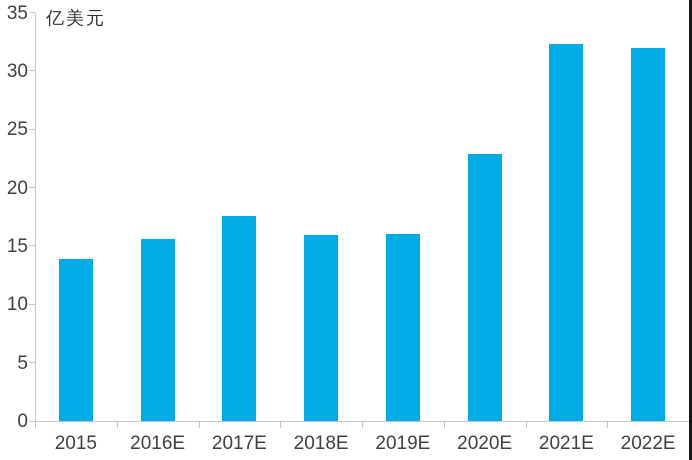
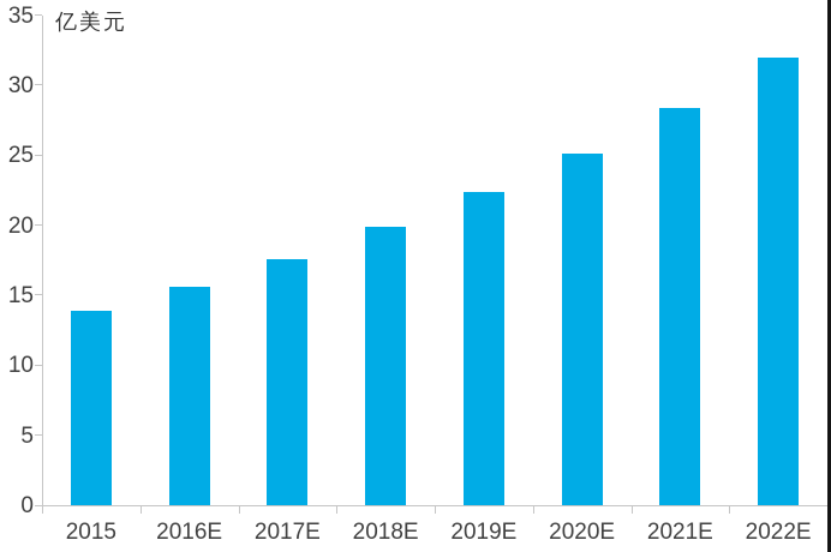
2018E: 15.9 -> 19.9
2019E: 16.0 -> 22.4
2020E: 22.9 -> 25.1
2021E: 32.3 -> 28.4
